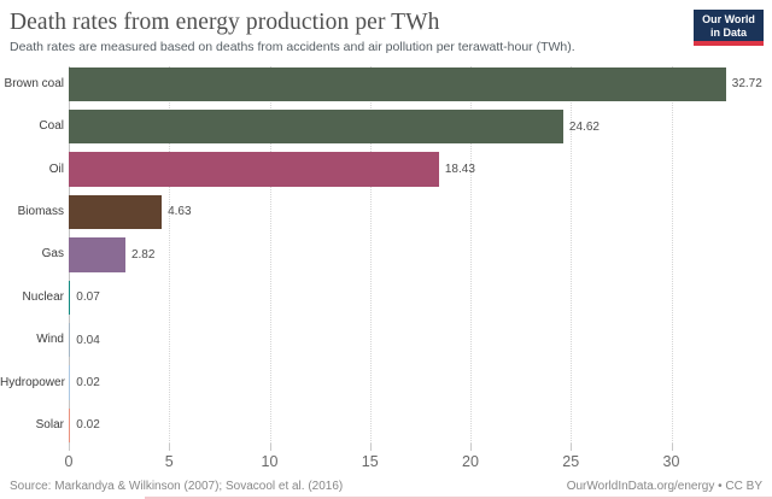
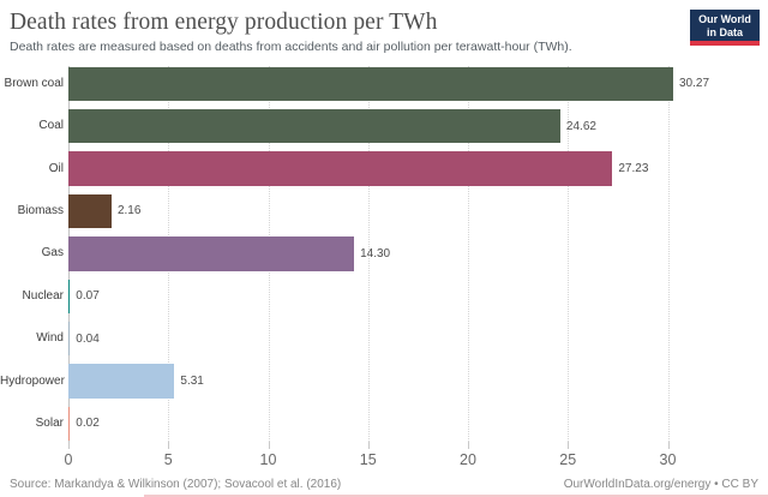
Brown coal: 32.72 -> 30.27
Oil: 18.43 -> 27.23
Biomass: 4.63 -> 2.16
Gas: 2.82 -> 14.30
Hydropower: 0.02 -> 5.31
